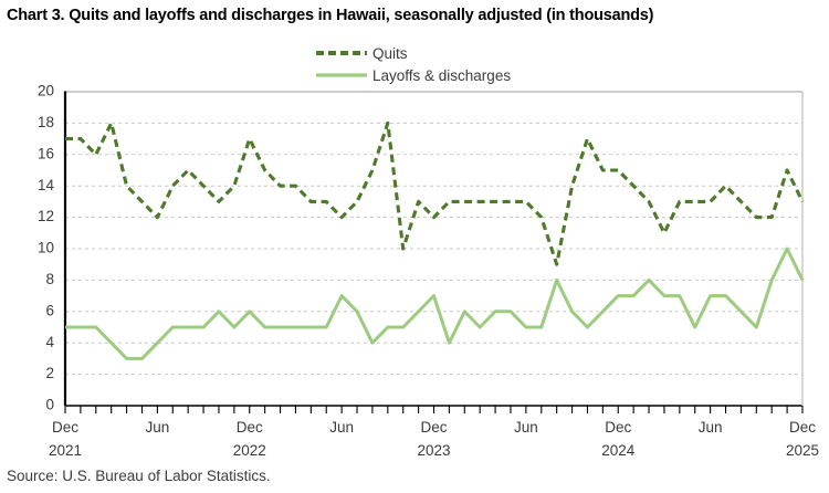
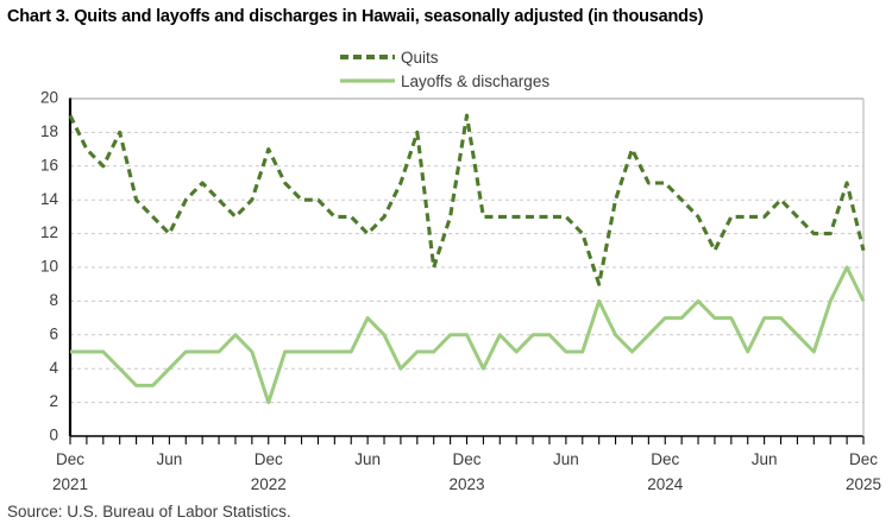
Quits/Dec 2021: 17 -> 19
Layoffs & discharges/Dec 2022: 6 -> 2
Quits/Dec 2023: 12 -> 19
Layoffs & discharges/Dec 2023: 7 -> 6
Quits/Dec 2025: 13 -> 11
